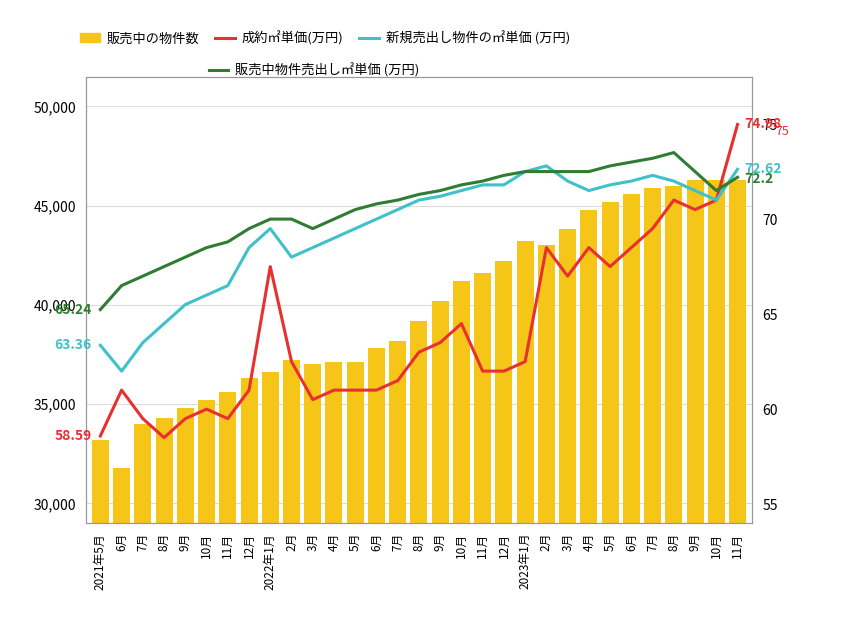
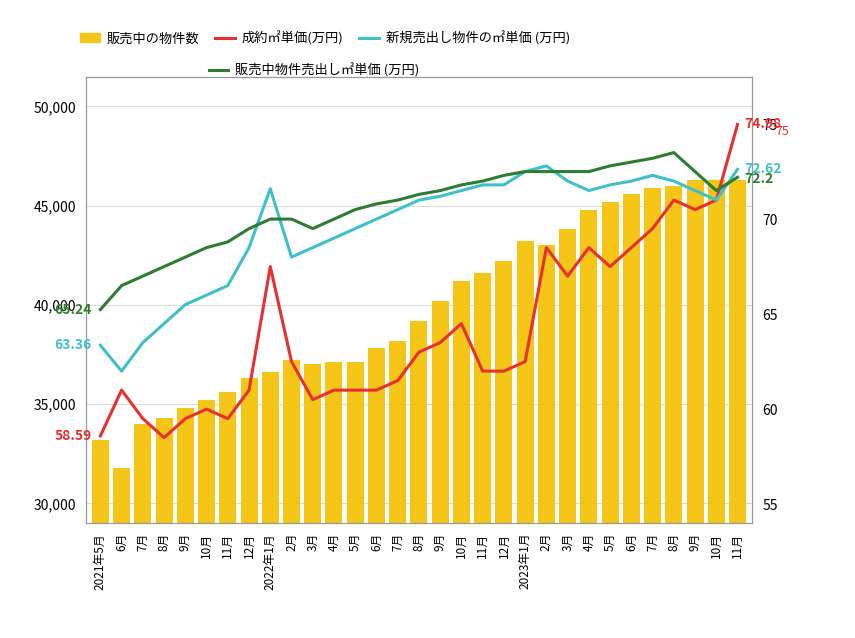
新規売出し物件の㎡単価 (万円)/2022年1月: 69.5 -> 71.6
